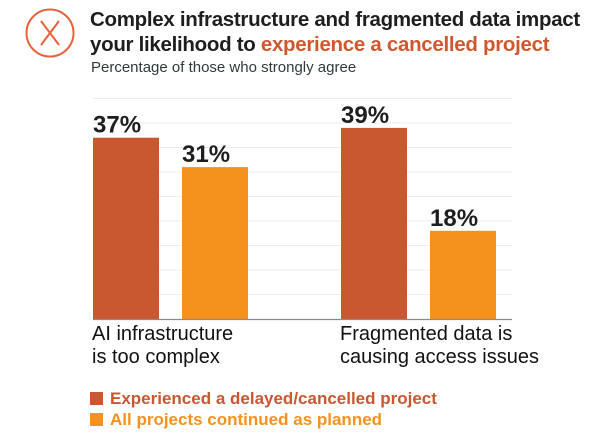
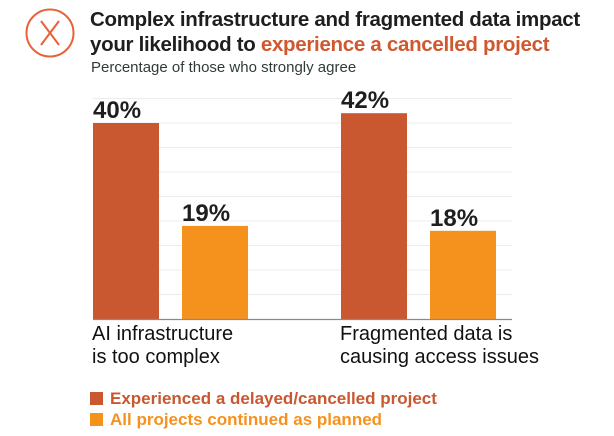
Experienced a delayed/cancelled project/AI infrastructure is too complex: 37% -> 40%
All projects continued as planned/AI infrastructure is too complex: 31% -> 19%
Experienced a delayed/cancelled project/Fragmented data is causing access issues: 39% -> 42%
